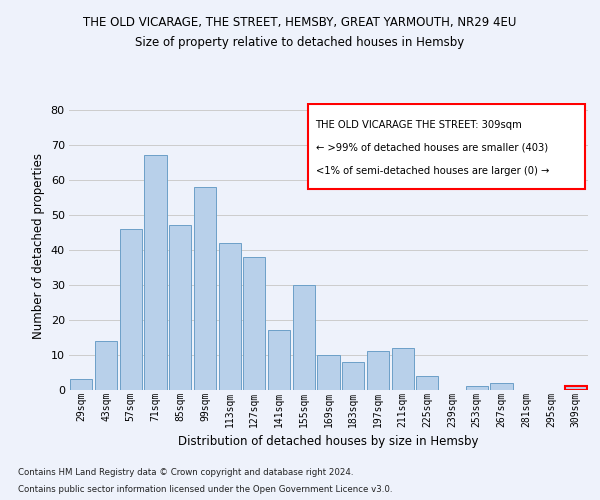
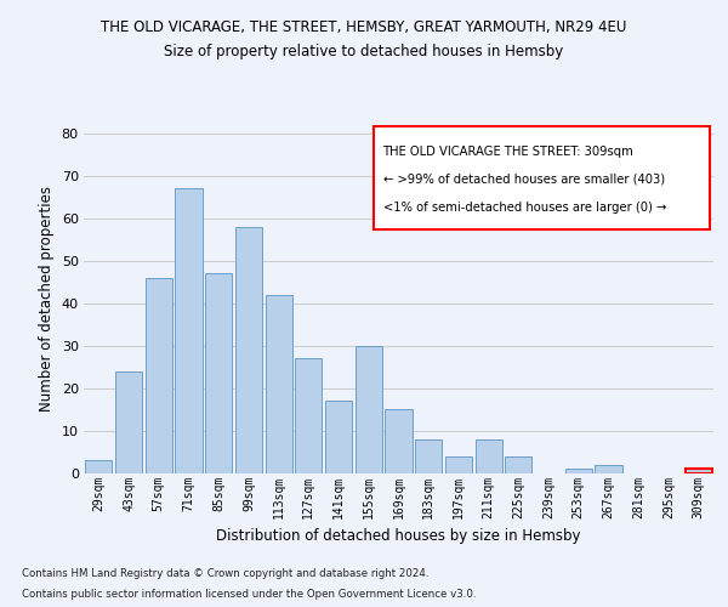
43sqm: 14 -> 24
127sqm: 38 -> 27
169sqm: 10 -> 15
197sqm: 11 -> 4
211sqm: 12 -> 8
